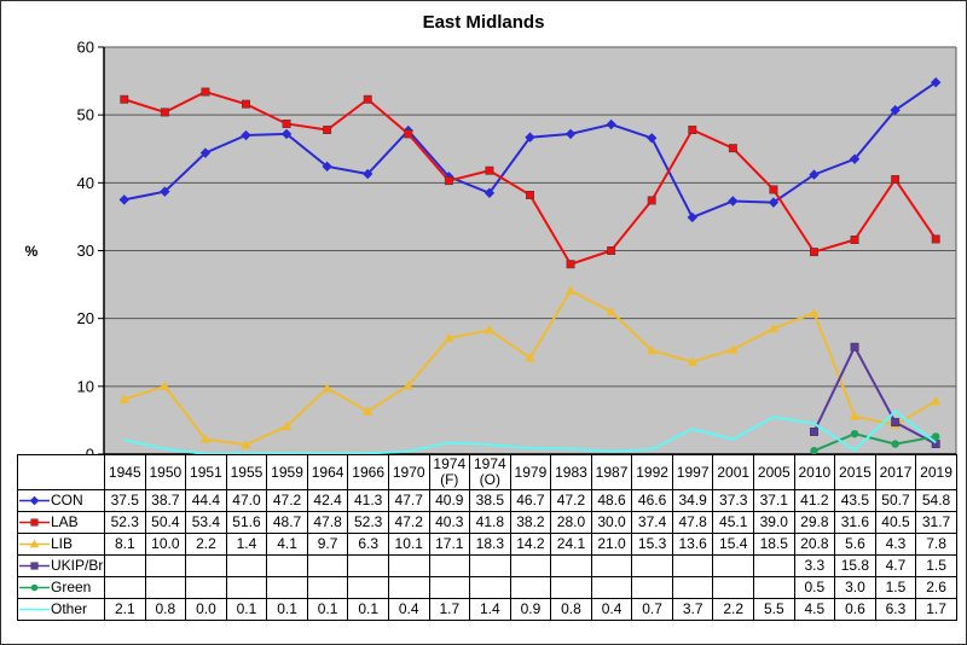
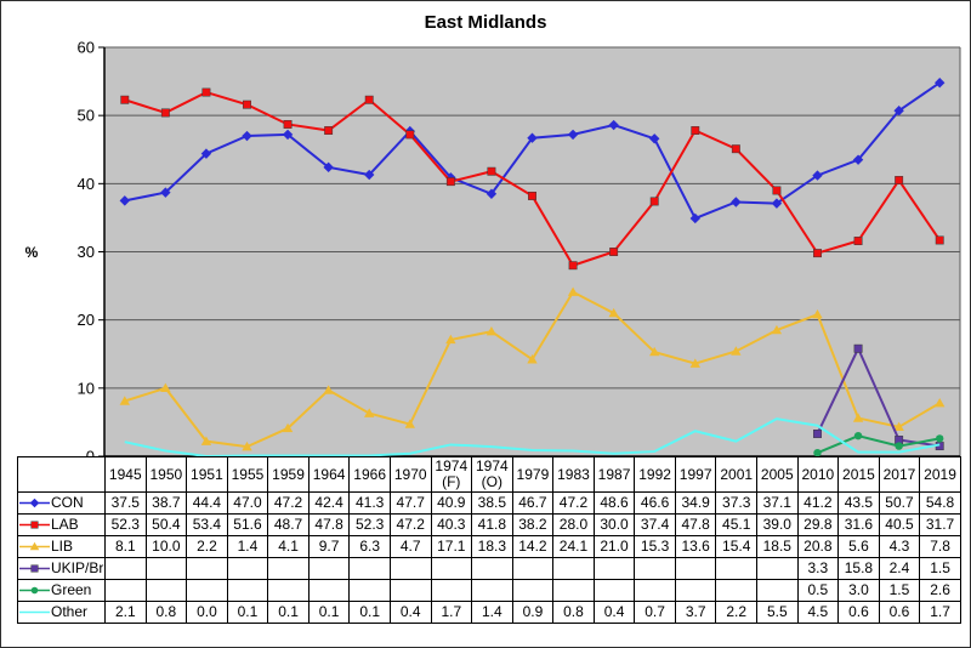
LIB/1970: 10.1 -> 4.7
UKIP/Br/2017: 4.7 -> 2.4
Other/2017: 6.3 -> 0.6
